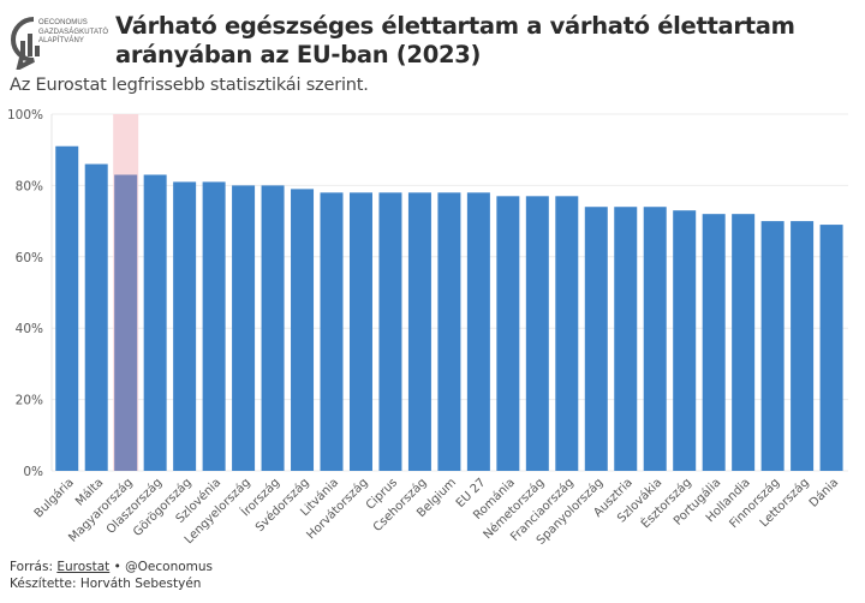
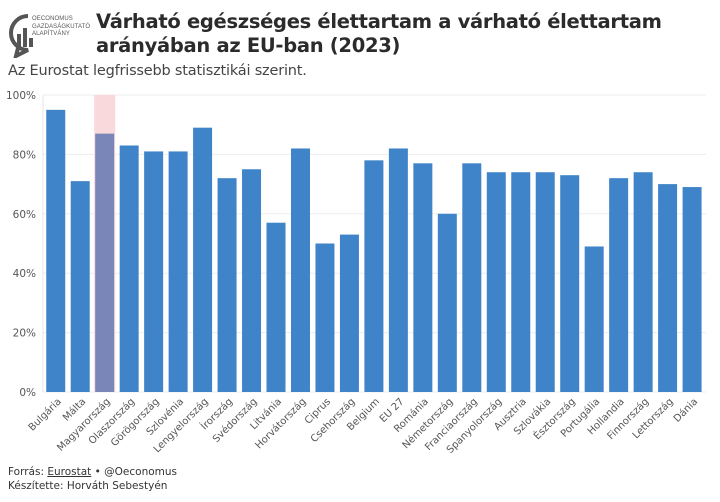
Bulgária: 91% -> 95%
Málta: 86% -> 71%
Magyarország: 83% -> 87%
Lengyelország: 80% -> 89%
Írország: 80% -> 72%
Svédország: 79% -> 75%
Litvánia: 78% -> 57%
Horvátország: 78% -> 82%
Ciprus: 78% -> 50%
Csehország: 78% -> 53%
EU 27: 78% -> 82%
Németország: 77% -> 60%
Portugália: 72% -> 49%
Finnország: 70% -> 74%
